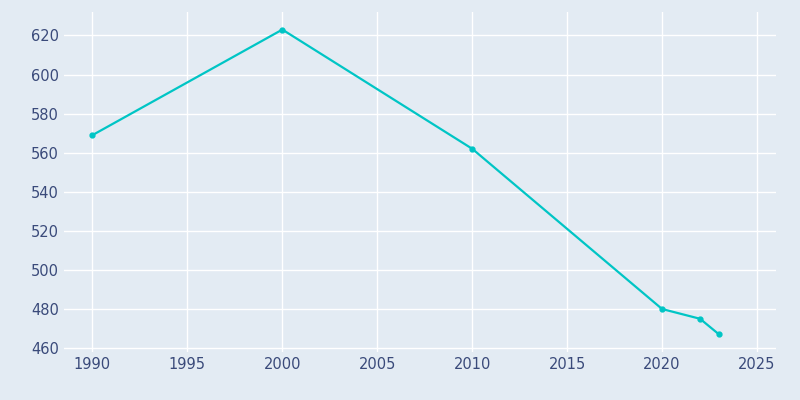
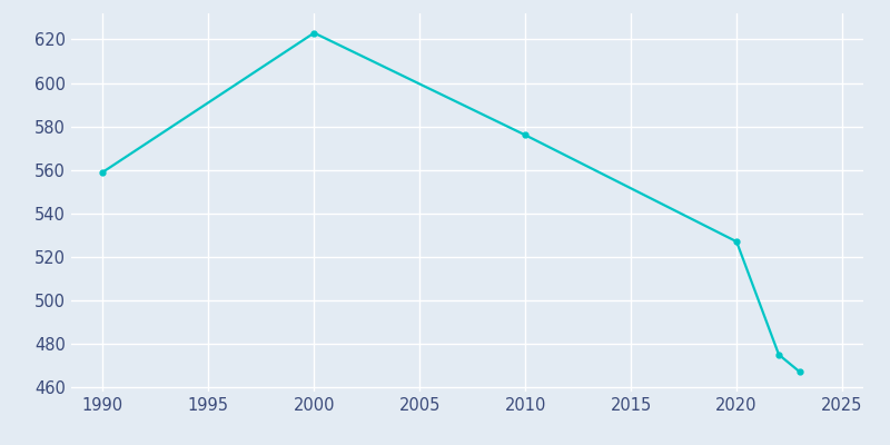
1990: 569 -> 559
2010: 562 -> 576
2020: 480 -> 527
